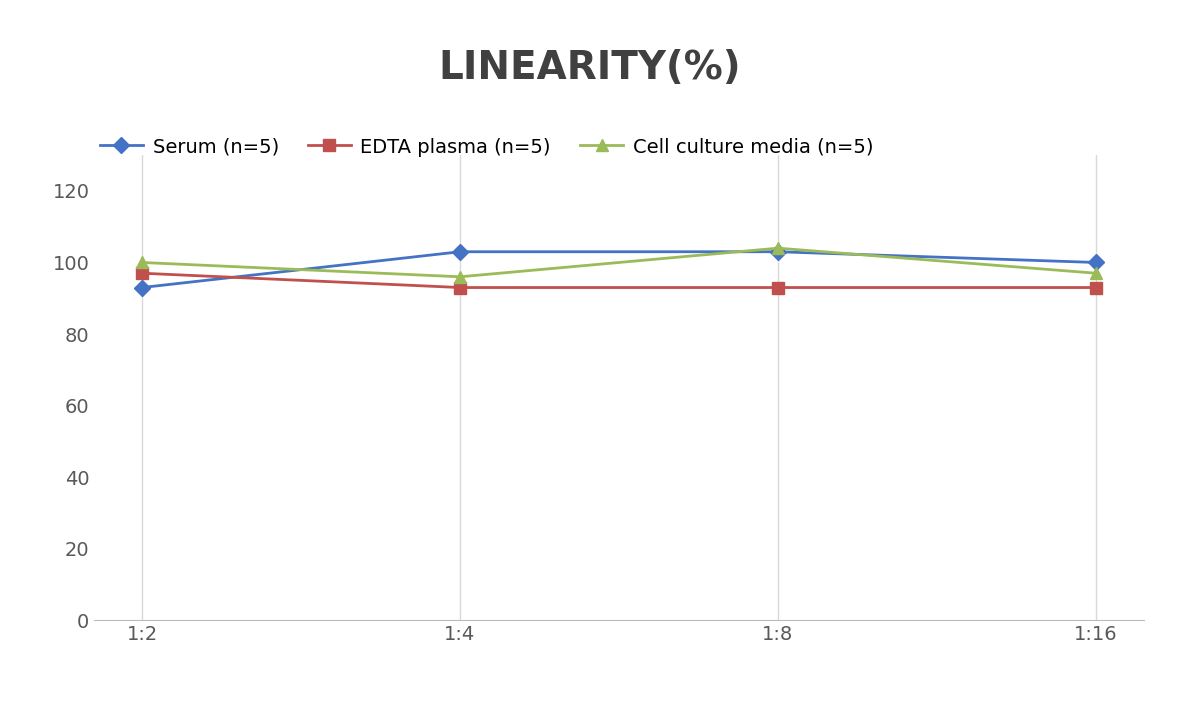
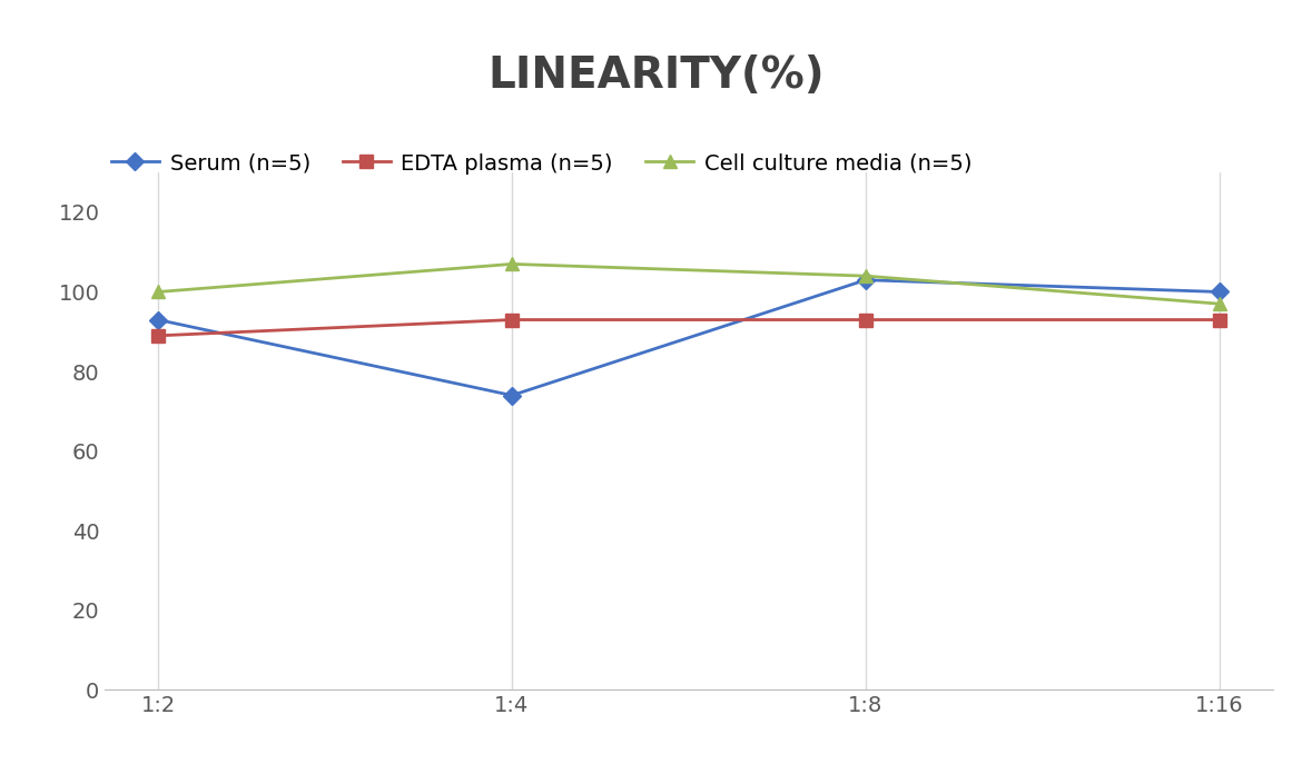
EDTA plasma (n=5)/1:2: 97 -> 89
Serum (n=5)/1:4: 103 -> 74
Cell culture media (n=5)/1:4: 96 -> 107
